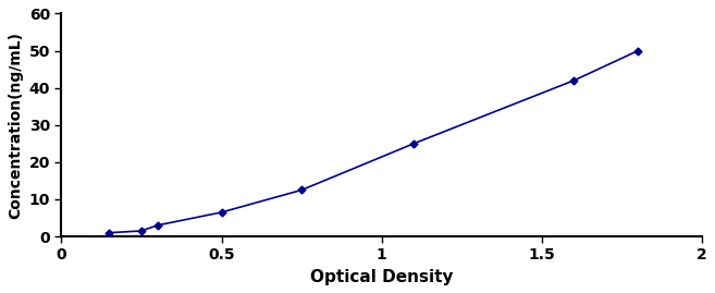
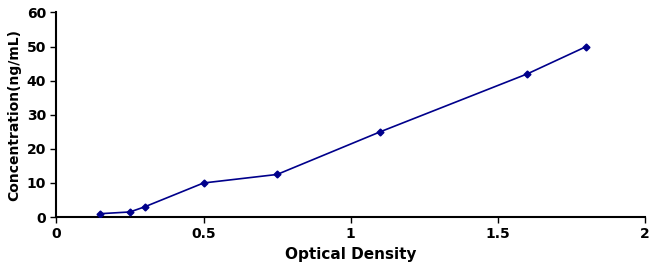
0.5: 6.5 -> 10.0
